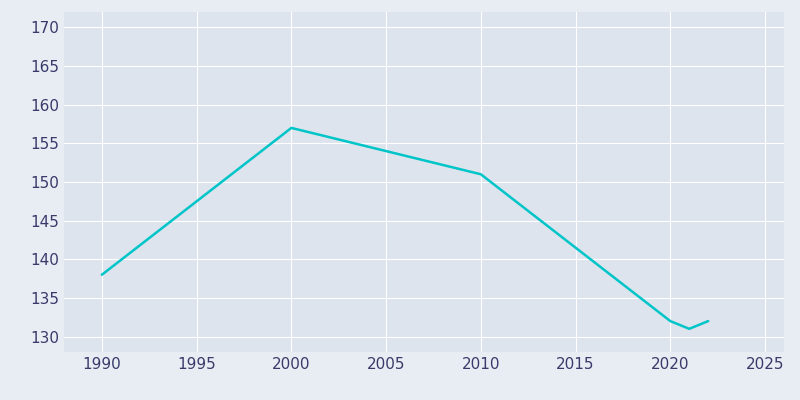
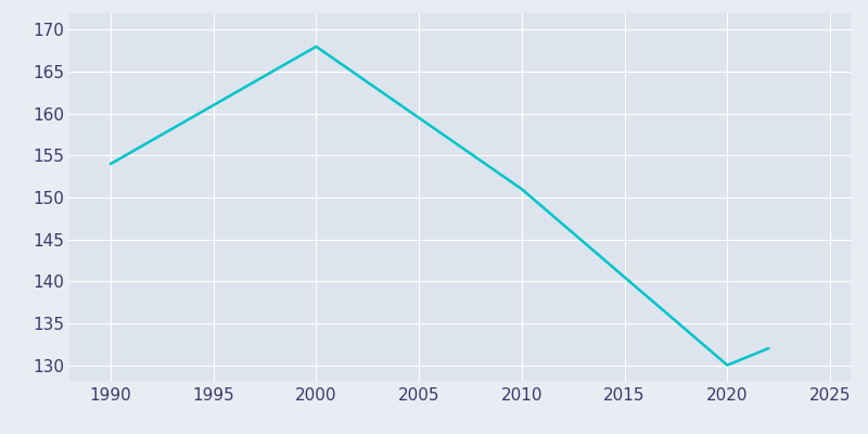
1990: 138 -> 154
2000: 157 -> 168
2020: 132 -> 130
